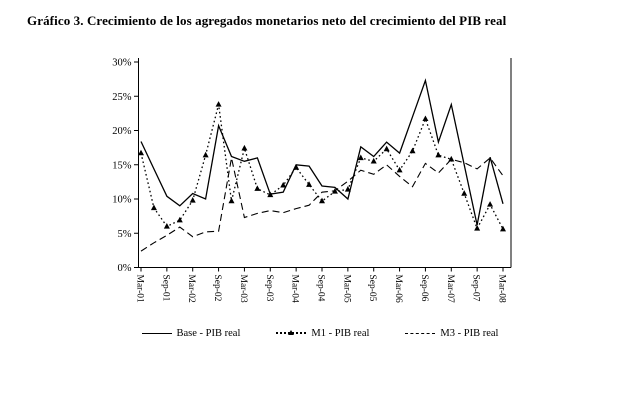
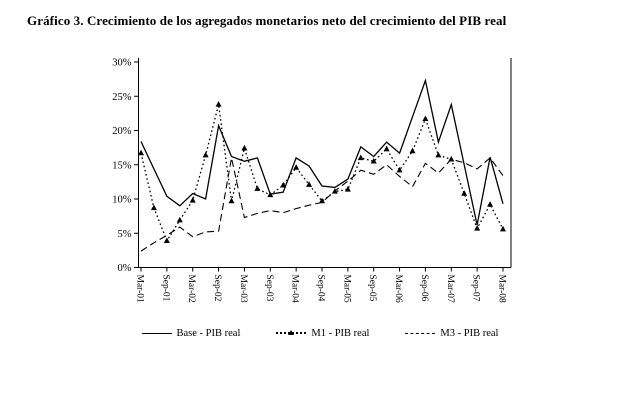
M1 - PIB real/Sep-01: 6% -> 4%
Base - PIB real/Mar-04: 15% -> 16%
M3 - PIB real/Sep-04: 11% -> 10%
Base - PIB real/Mar-05: 10% -> 13%
